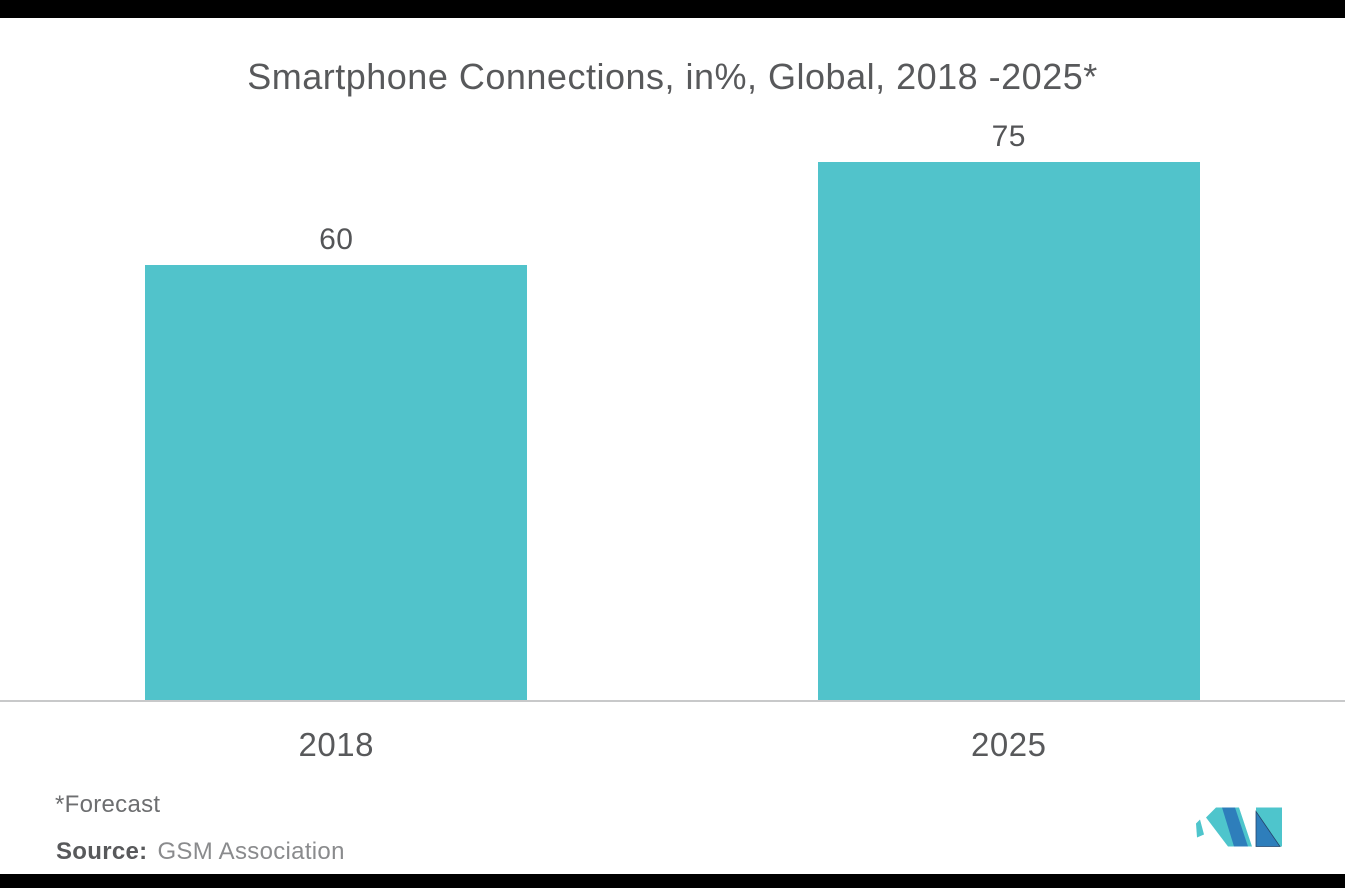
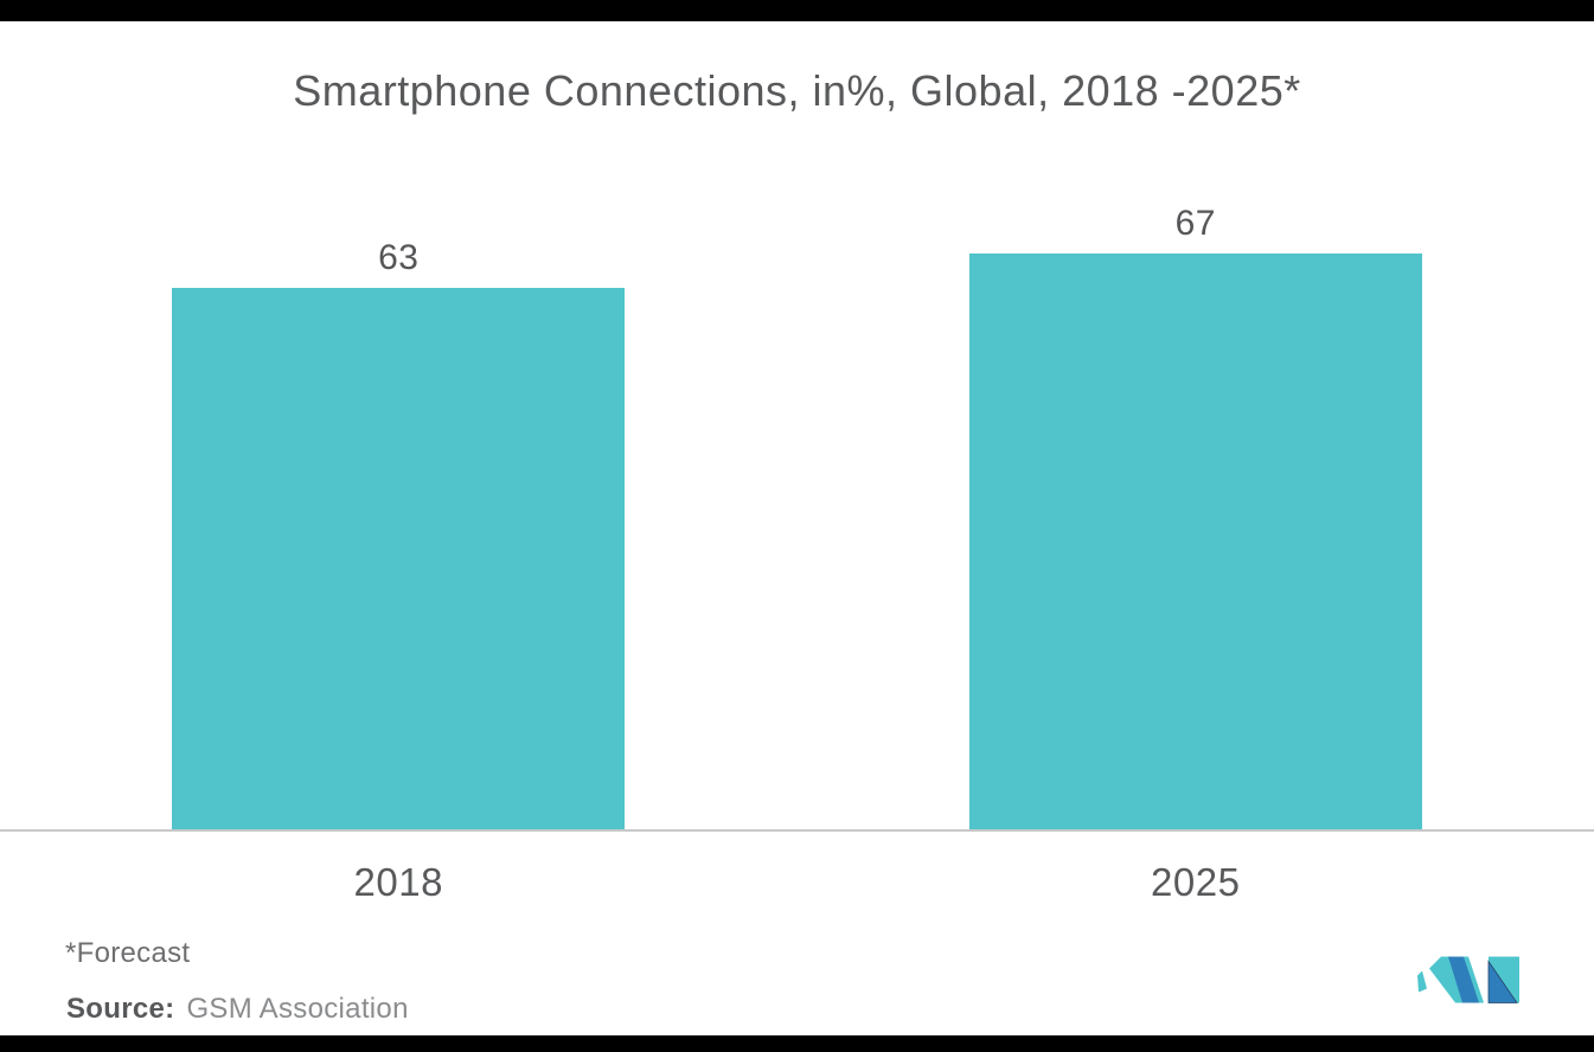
2018: 60 -> 63
2025: 75 -> 67
